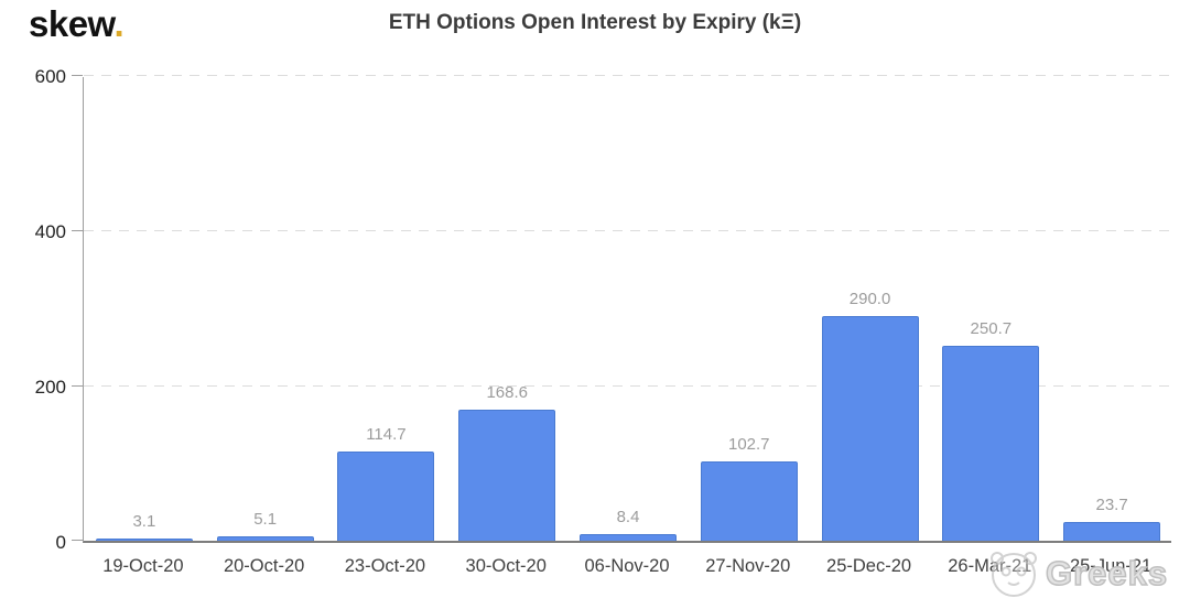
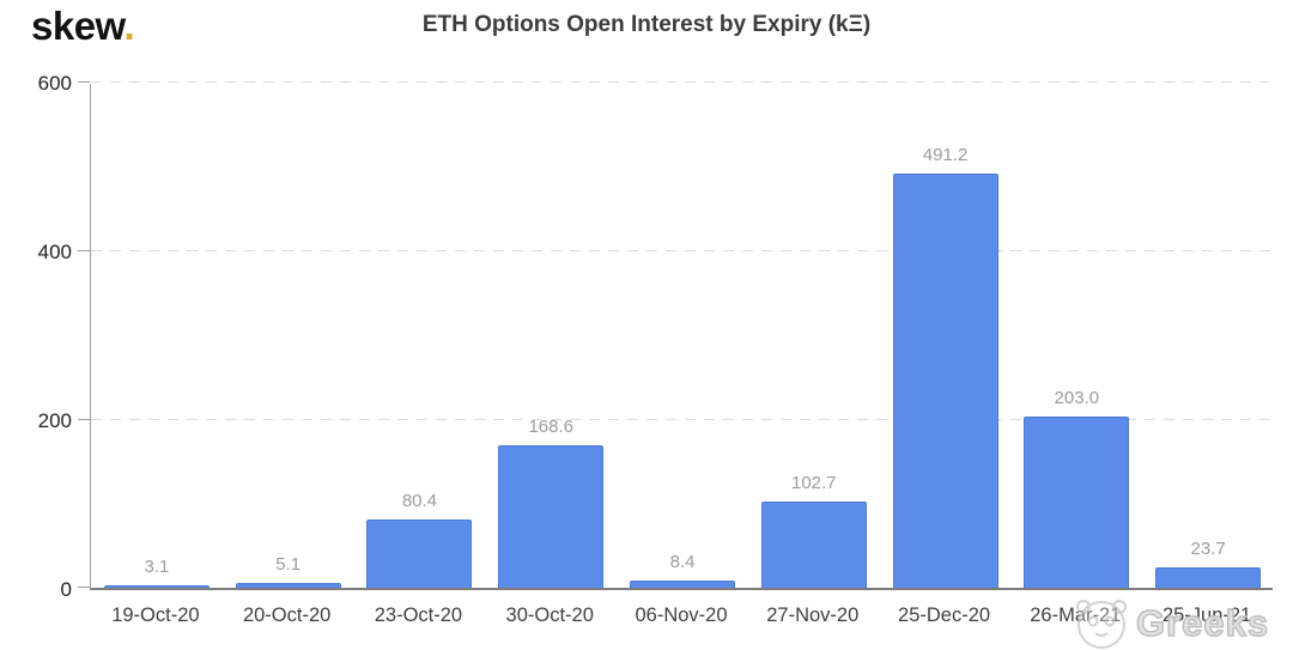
23-Oct-20: 114.7 -> 80.4
25-Dec-20: 290.0 -> 491.2
26-Mar-21: 250.7 -> 203.0
